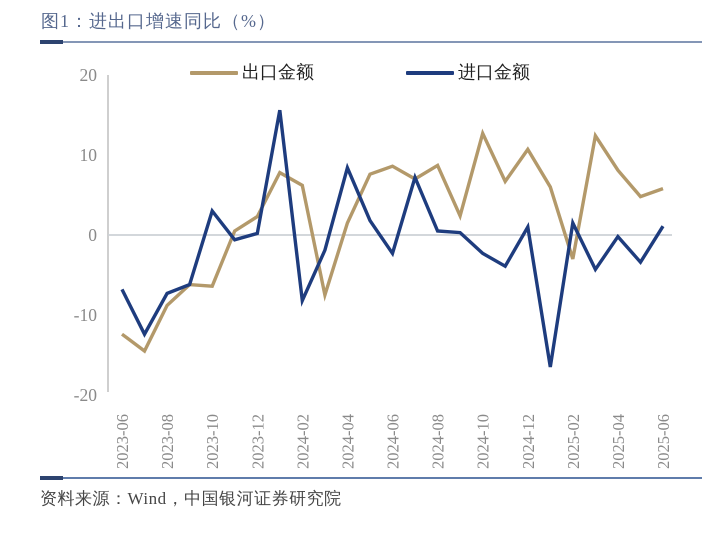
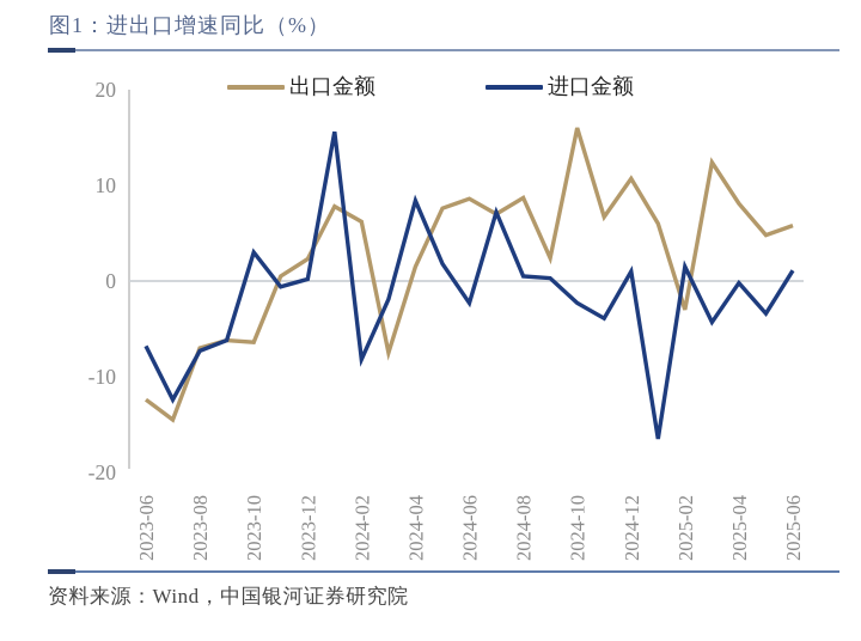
出口金额/2023-08: -9 -> -7
出口金额/2024-10: 13 -> 16
